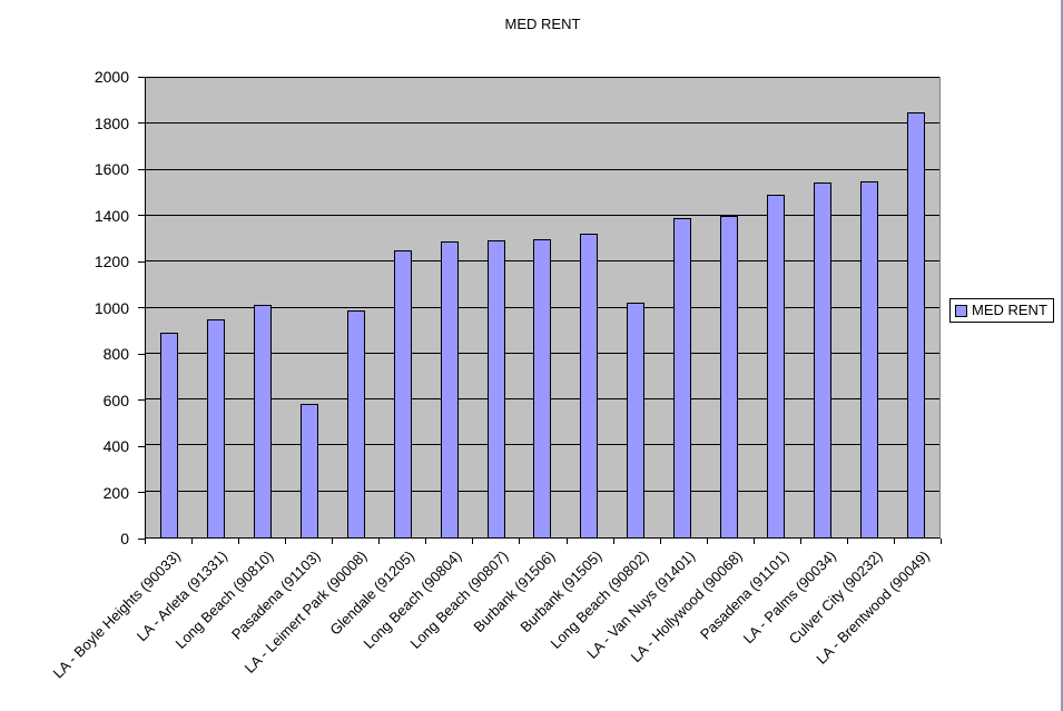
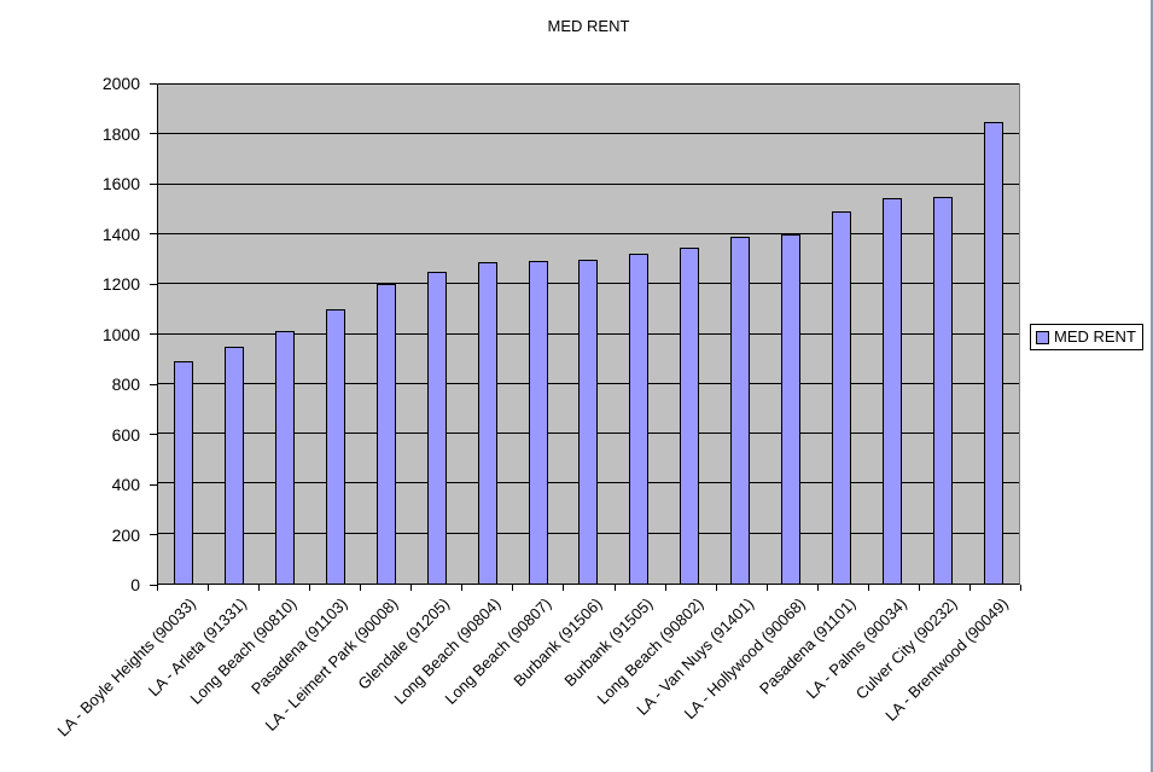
Pasadena (91103): 580 -> 1100
LA - Leimert Park (90008): 990 -> 1200
Long Beach (90802): 1020 -> 1340
